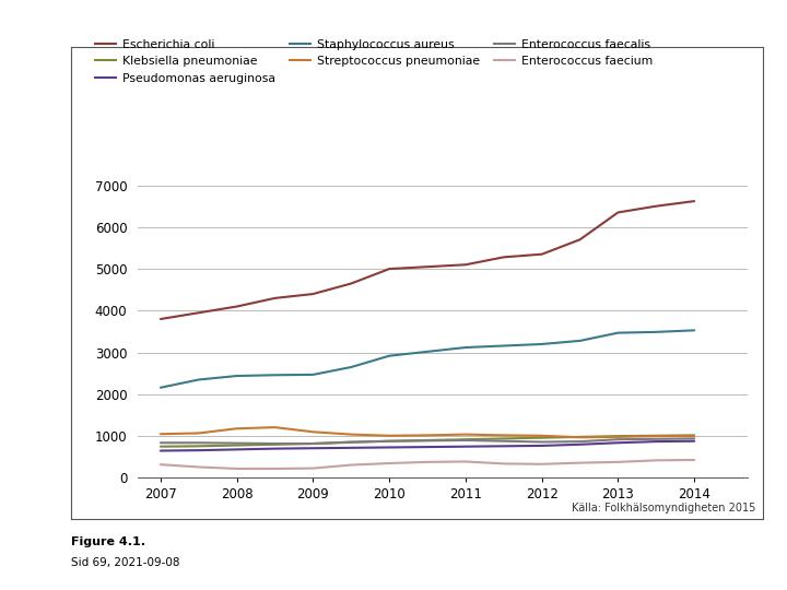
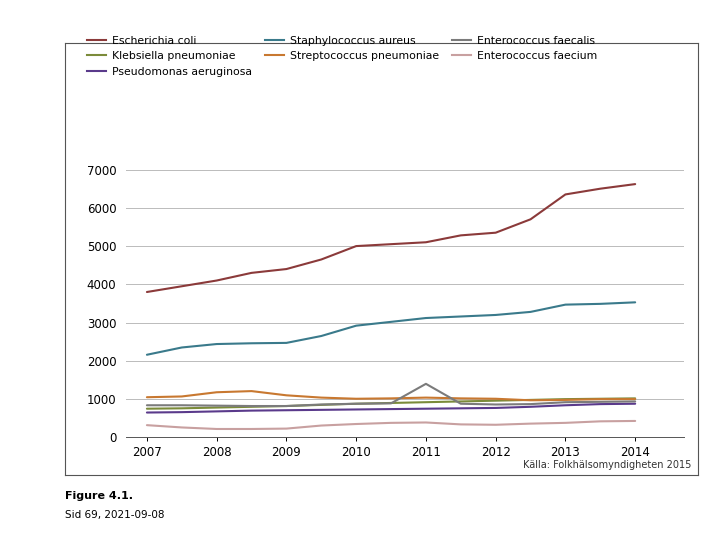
Enterococcus faecalis/2011: 900 -> 1400
